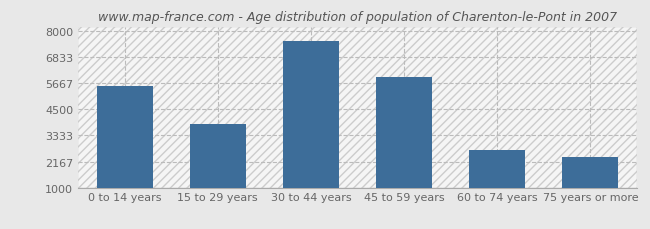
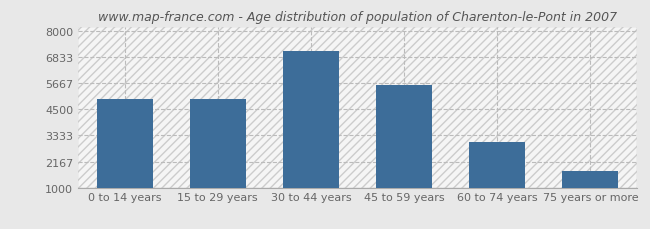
0 to 14 years: 5550 -> 4950
15 to 29 years: 3850 -> 4950
30 to 44 years: 7550 -> 7100
45 to 59 years: 5950 -> 5600
60 to 74 years: 2700 -> 3050
75 years or more: 2350 -> 1750
